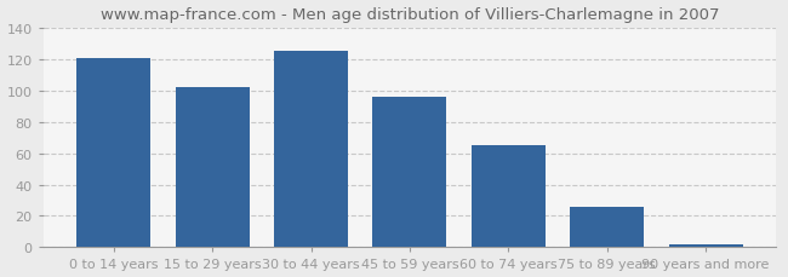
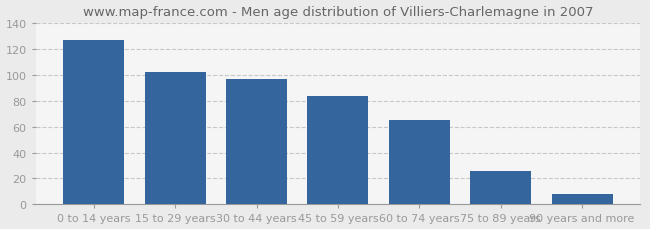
0 to 14 years: 121 -> 127
30 to 44 years: 125 -> 97
45 to 59 years: 96 -> 84
90 years and more: 2 -> 8
